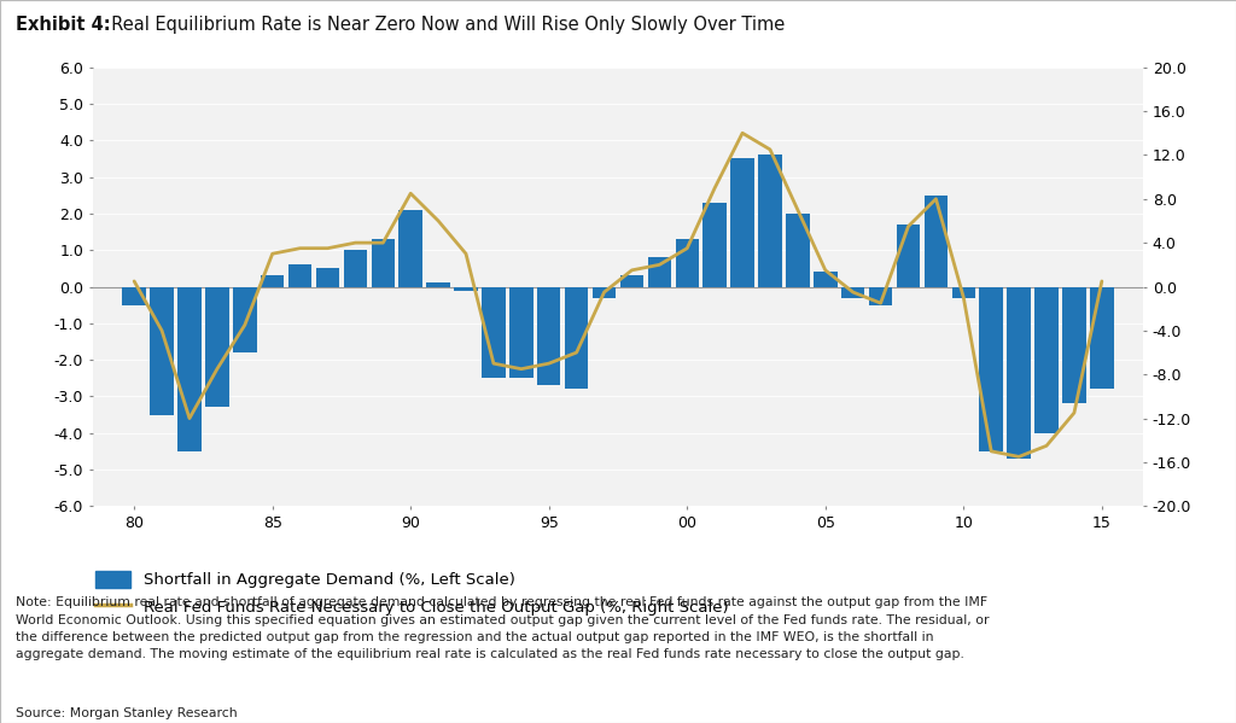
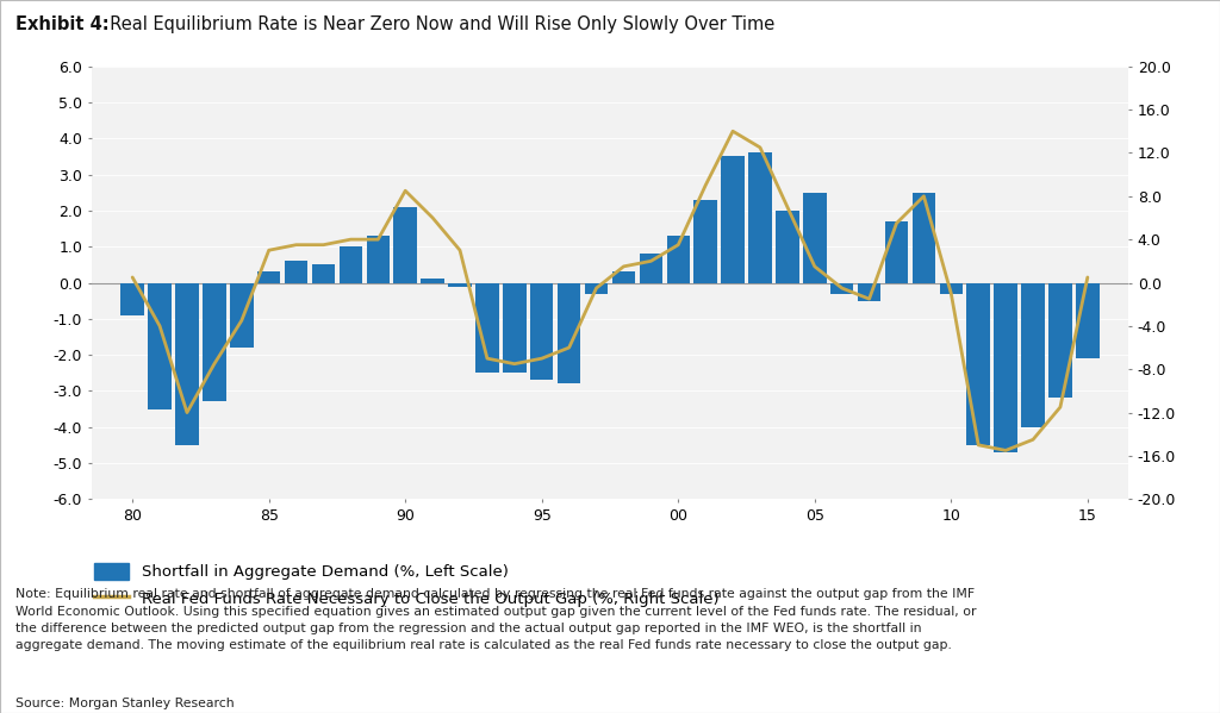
Shortfall in Aggregate Demand (%, Left Scale)/80: -0.5 -> -0.9
Shortfall in Aggregate Demand (%, Left Scale)/05: 0.4 -> 2.5
Shortfall in Aggregate Demand (%, Left Scale)/15: -2.8 -> -2.1
